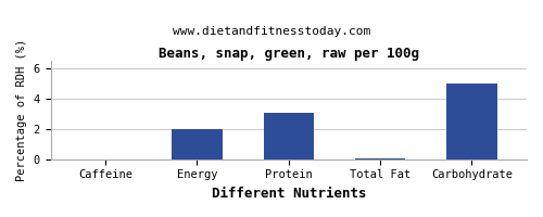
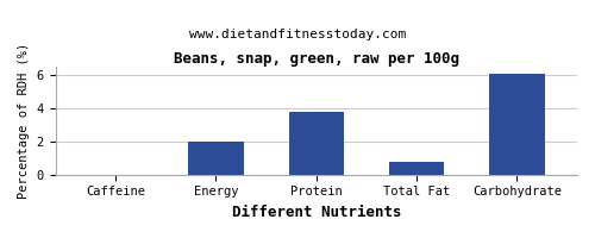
Protein: 3.1 -> 3.8
Total Fat: 0.1 -> 0.8
Carbohydrate: 5.0 -> 6.1
